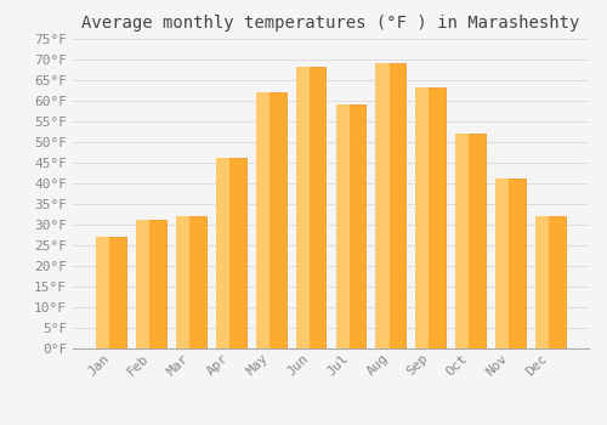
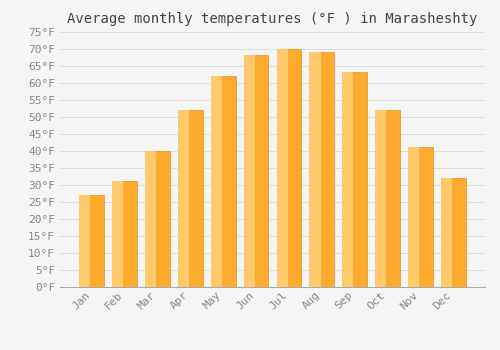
Mar: 32°F -> 40°F
Apr: 46°F -> 52°F
Jul: 59°F -> 70°F
